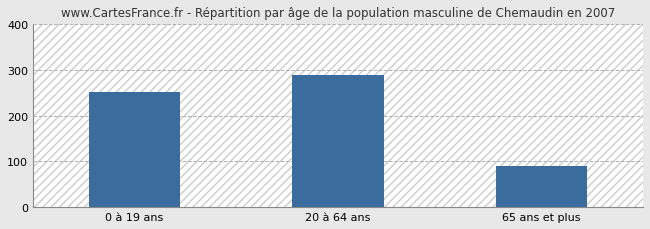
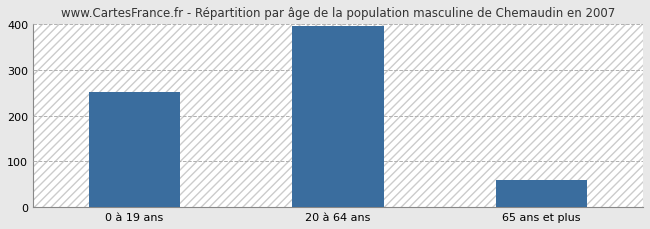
20 à 64 ans: 290 -> 396
65 ans et plus: 90 -> 60
